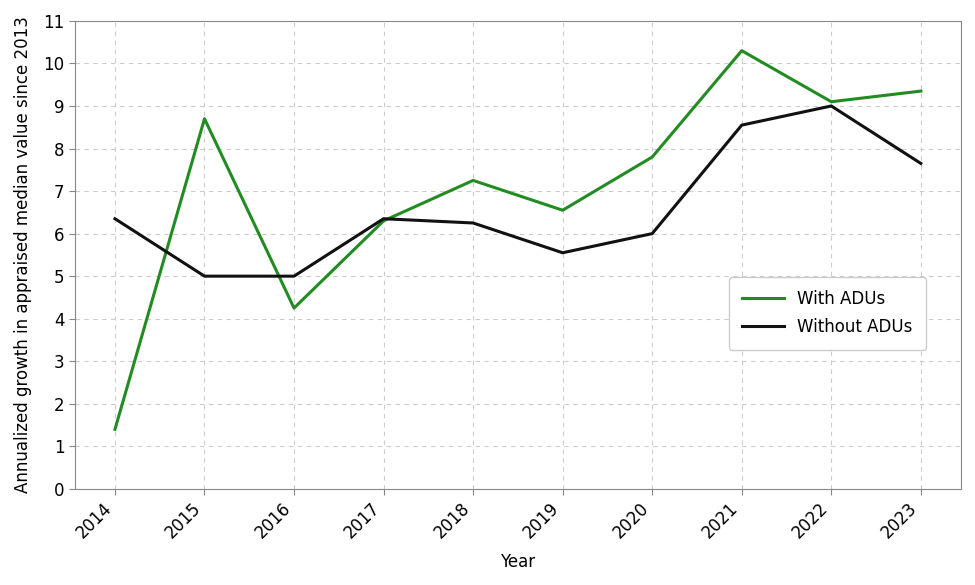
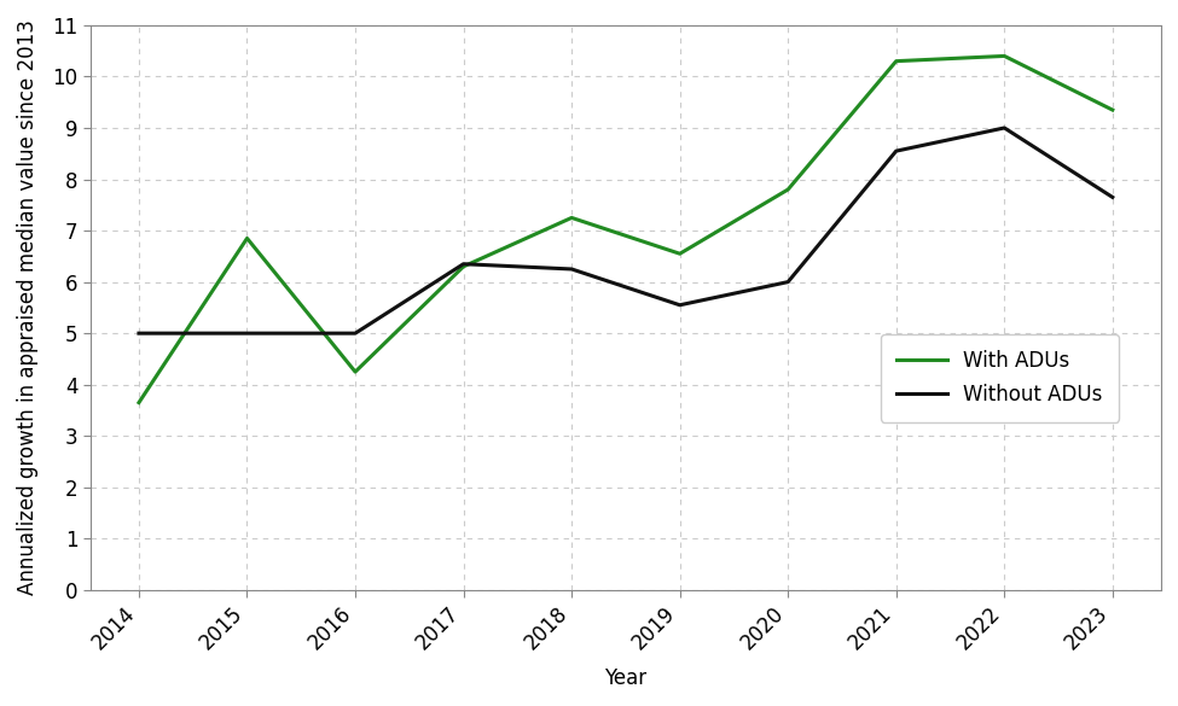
With ADUs/2014: 1.40 -> 3.65
Without ADUs/2014: 6.35 -> 5.00
With ADUs/2015: 8.70 -> 6.85
With ADUs/2022: 9.10 -> 10.40
